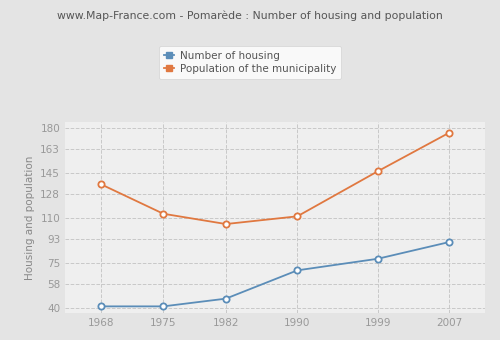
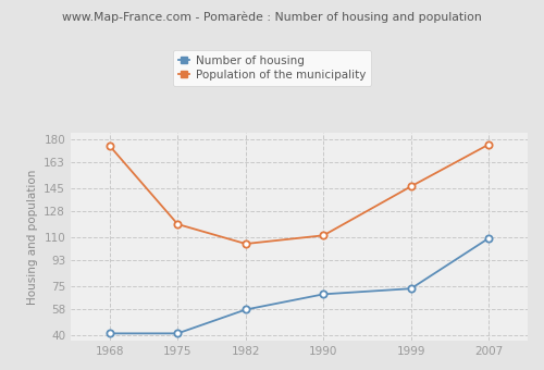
Population of the municipality/1968: 136 -> 175
Population of the municipality/1975: 113 -> 119
Number of housing/1982: 47 -> 58
Number of housing/1999: 78 -> 73
Number of housing/2007: 91 -> 109
